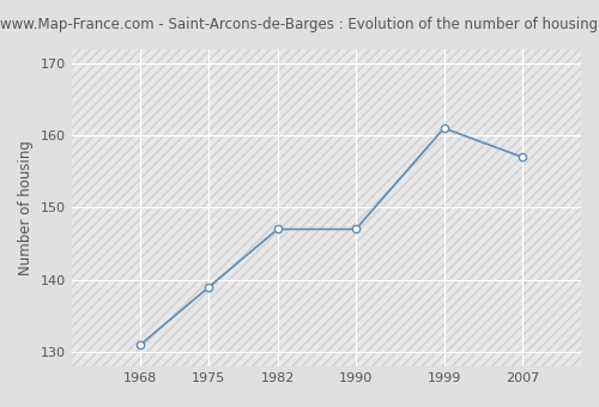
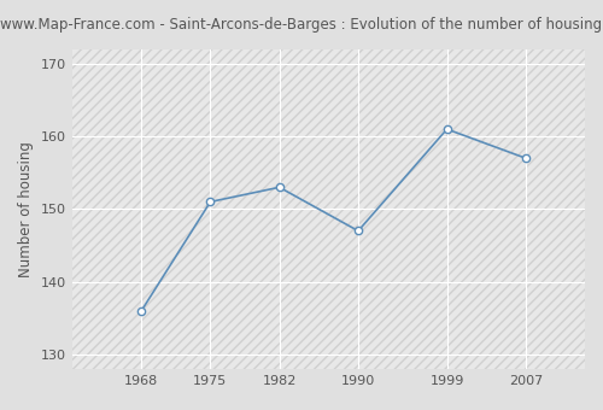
1968: 131 -> 136
1975: 139 -> 151
1982: 147 -> 153
